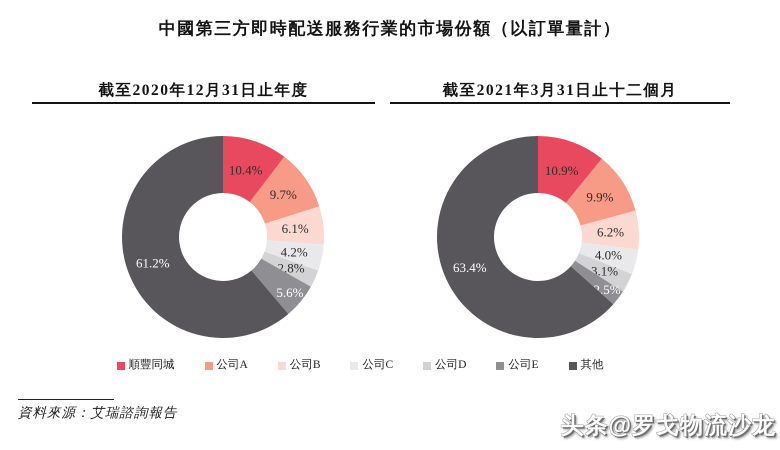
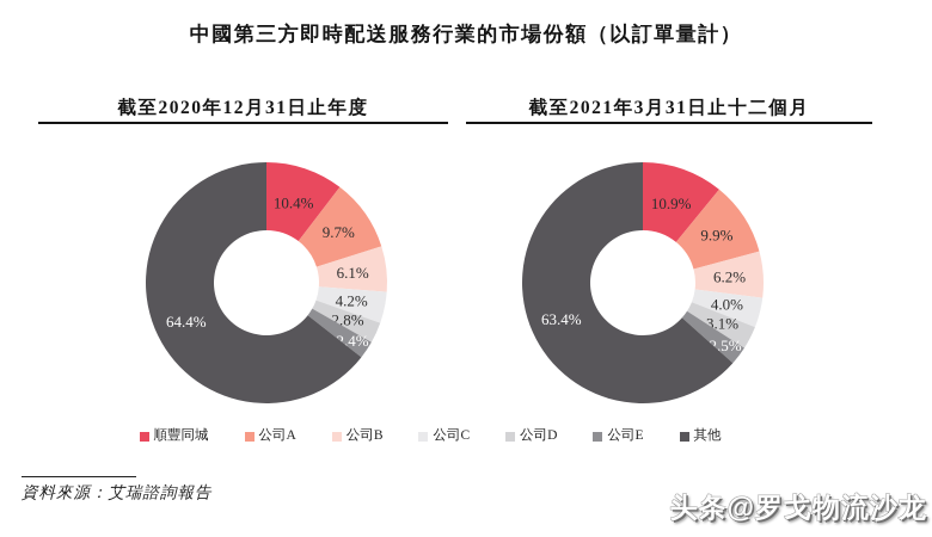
截至2020年12月31日止年度/公司E: 5.6% -> 2.4%
截至2020年12月31日止年度/其他: 61.2% -> 64.4%
